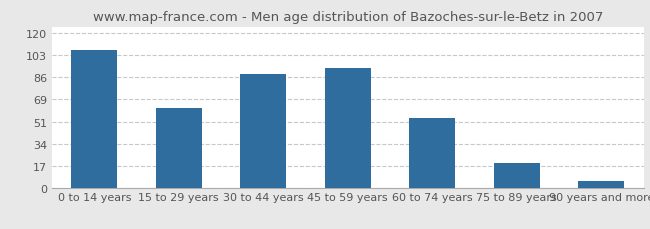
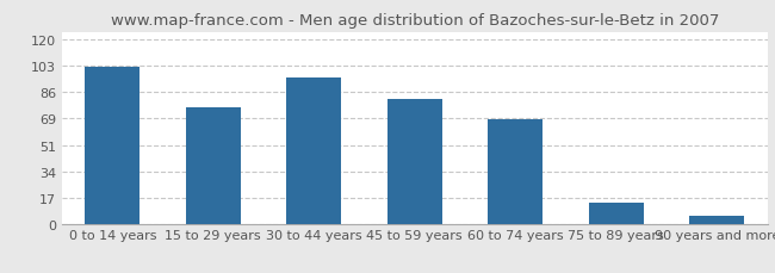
0 to 14 years: 107 -> 102
15 to 29 years: 62 -> 76
30 to 44 years: 88 -> 95
45 to 59 years: 93 -> 81
60 to 74 years: 54 -> 68
75 to 89 years: 19 -> 14
